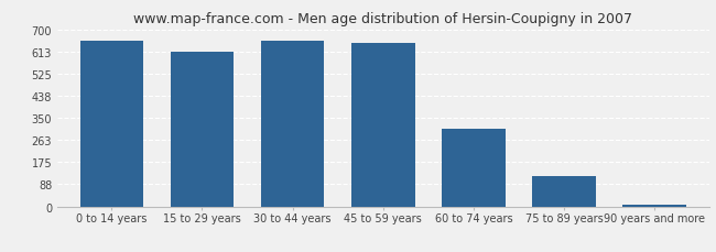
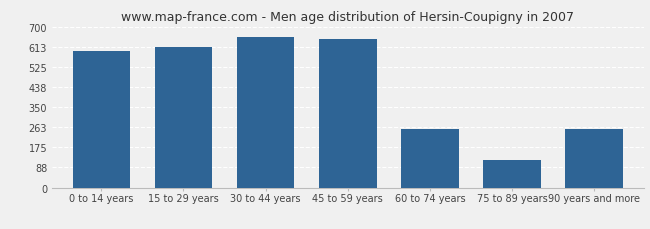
0 to 14 years: 655 -> 595
60 to 74 years: 305 -> 255
90 years and more: 8 -> 255
